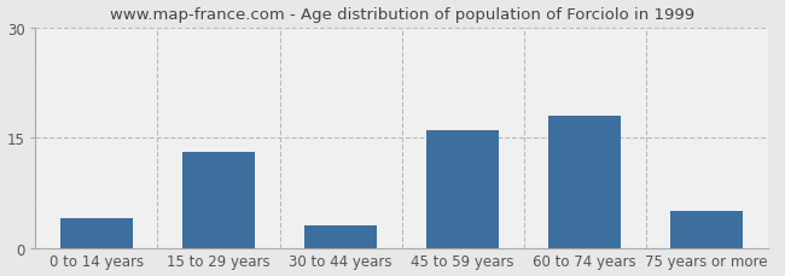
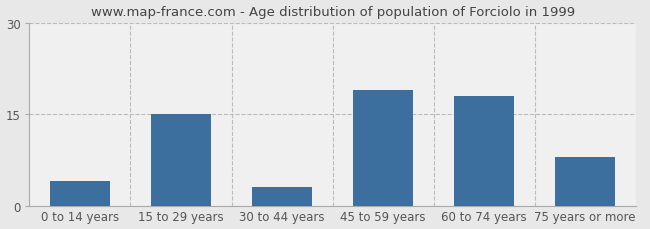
15 to 29 years: 13 -> 15
45 to 59 years: 16 -> 19
75 years or more: 5 -> 8
